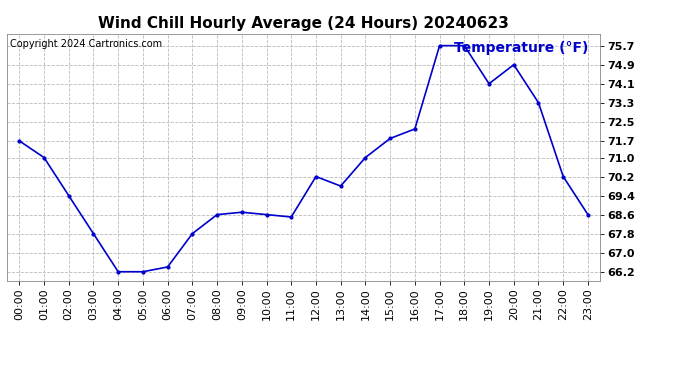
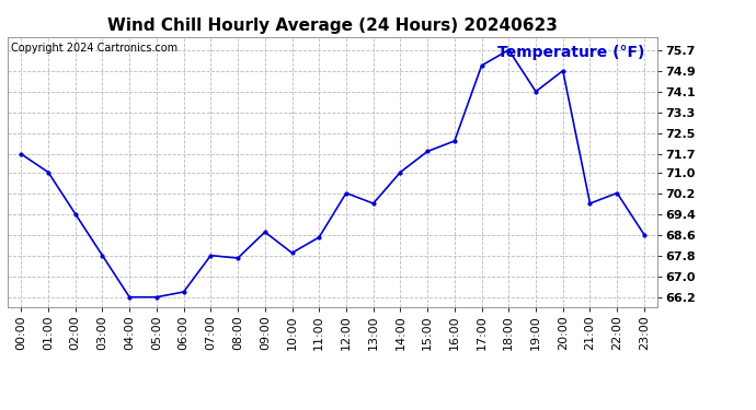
08:00: 68.6 -> 67.7
10:00: 68.6 -> 67.9
17:00: 75.7 -> 75.1
21:00: 73.3 -> 69.8
